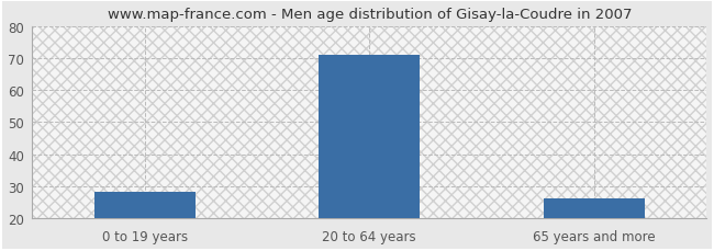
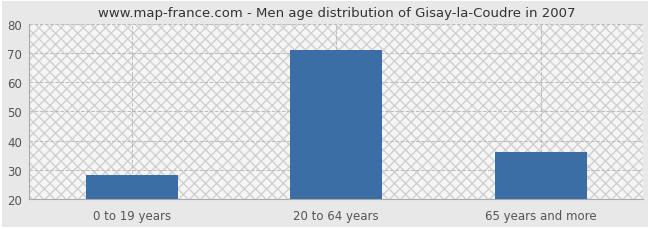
65 years and more: 26 -> 36
